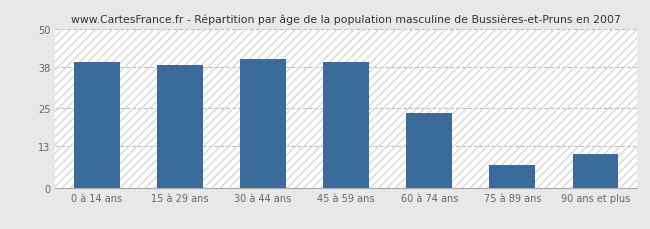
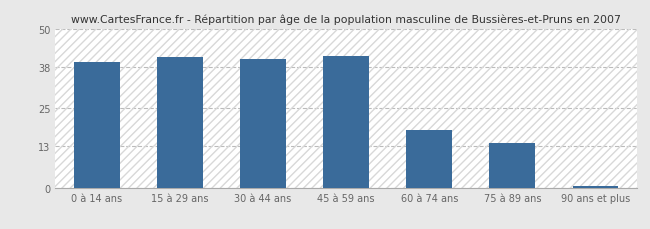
15 à 29 ans: 38.5 -> 41.0
45 à 59 ans: 39.5 -> 41.5
60 à 74 ans: 23.5 -> 18.0
75 à 89 ans: 7.0 -> 14.0
90 ans et plus: 10.5 -> 0.5
